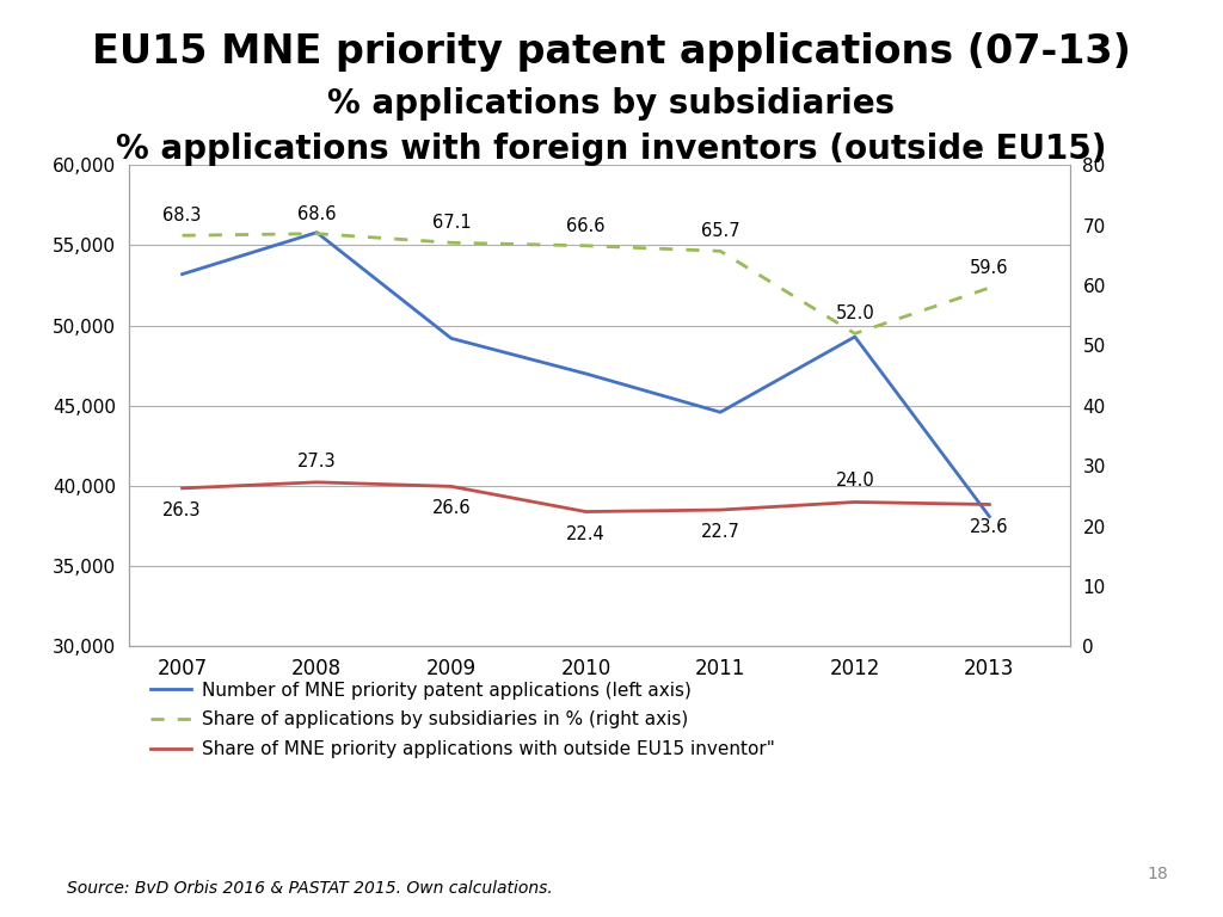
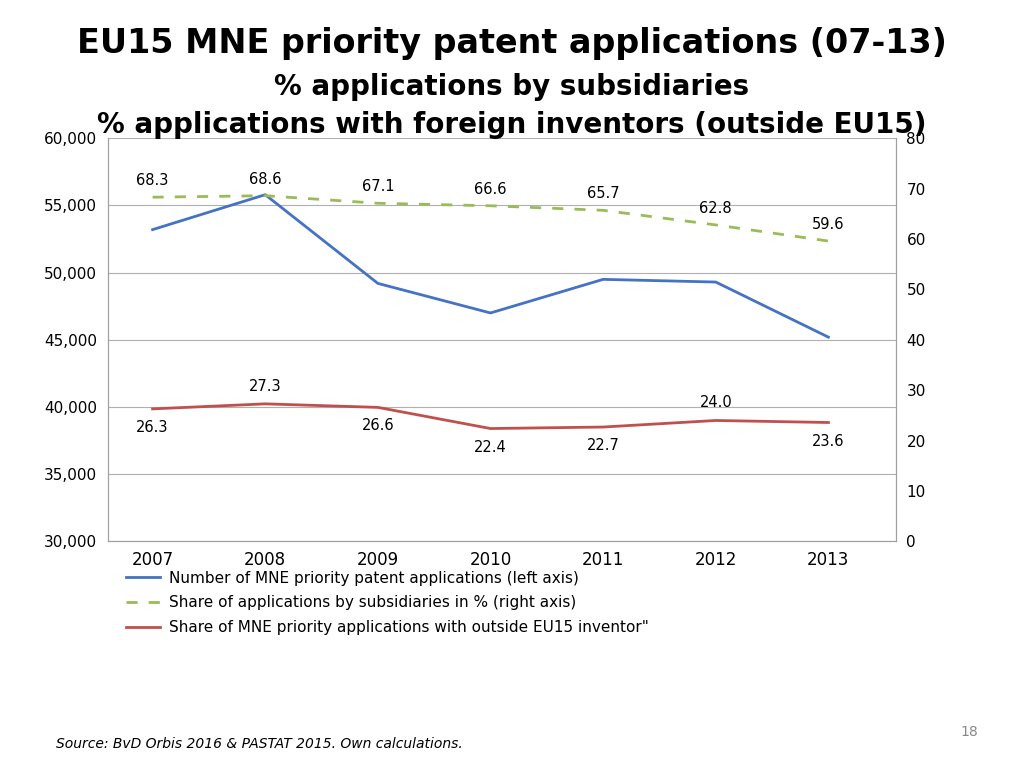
Number of MNE priority patent applications (left axis)/2011: 44,600 -> 49,500
Share of applications by subsidiaries in % (right axis)/2012: 52.0 -> 62.8
Number of MNE priority patent applications (left axis)/2013: 38,100 -> 45,200
